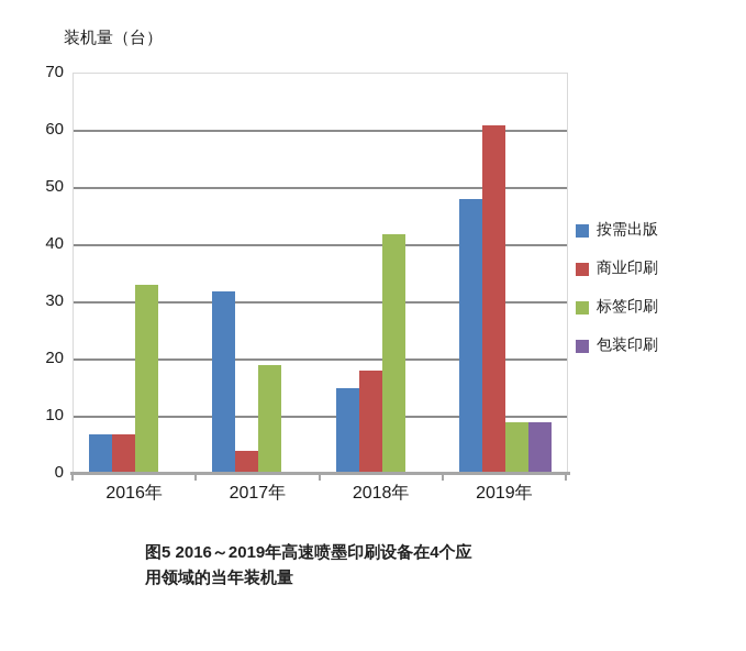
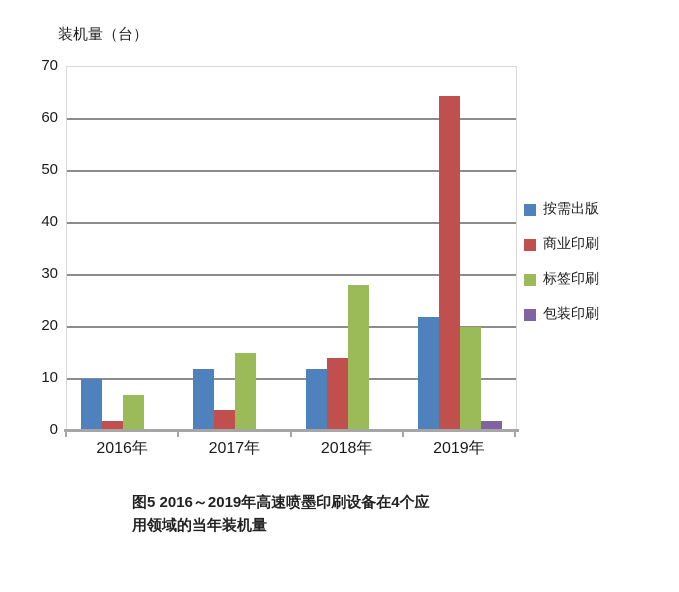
按需出版/2016年: 7 -> 10
商业印刷/2016年: 7 -> 2
标签印刷/2016年: 33 -> 7
按需出版/2017年: 32 -> 12
标签印刷/2017年: 19 -> 15
按需出版/2018年: 15 -> 12
商业印刷/2018年: 18 -> 14
标签印刷/2018年: 42 -> 28
按需出版/2019年: 48 -> 22
商业印刷/2019年: 61 -> 64
标签印刷/2019年: 9 -> 20
包装印刷/2019年: 9 -> 2
